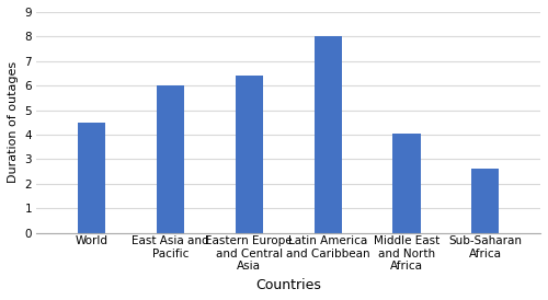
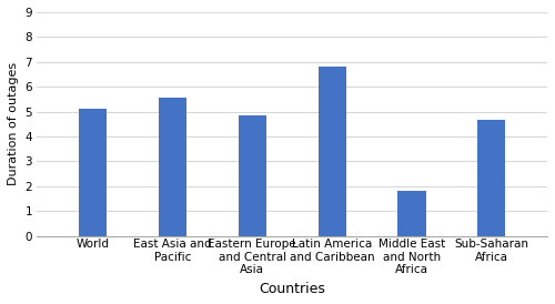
World: 4.50 -> 5.10
East Asia and Pacific: 6.00 -> 5.55
Eastern Europe and Central Asia: 6.40 -> 4.85
Latin America and Caribbean: 8.00 -> 6.80
Middle East and North Africa: 4.05 -> 1.80
Sub-Saharan Africa: 2.60 -> 4.65
